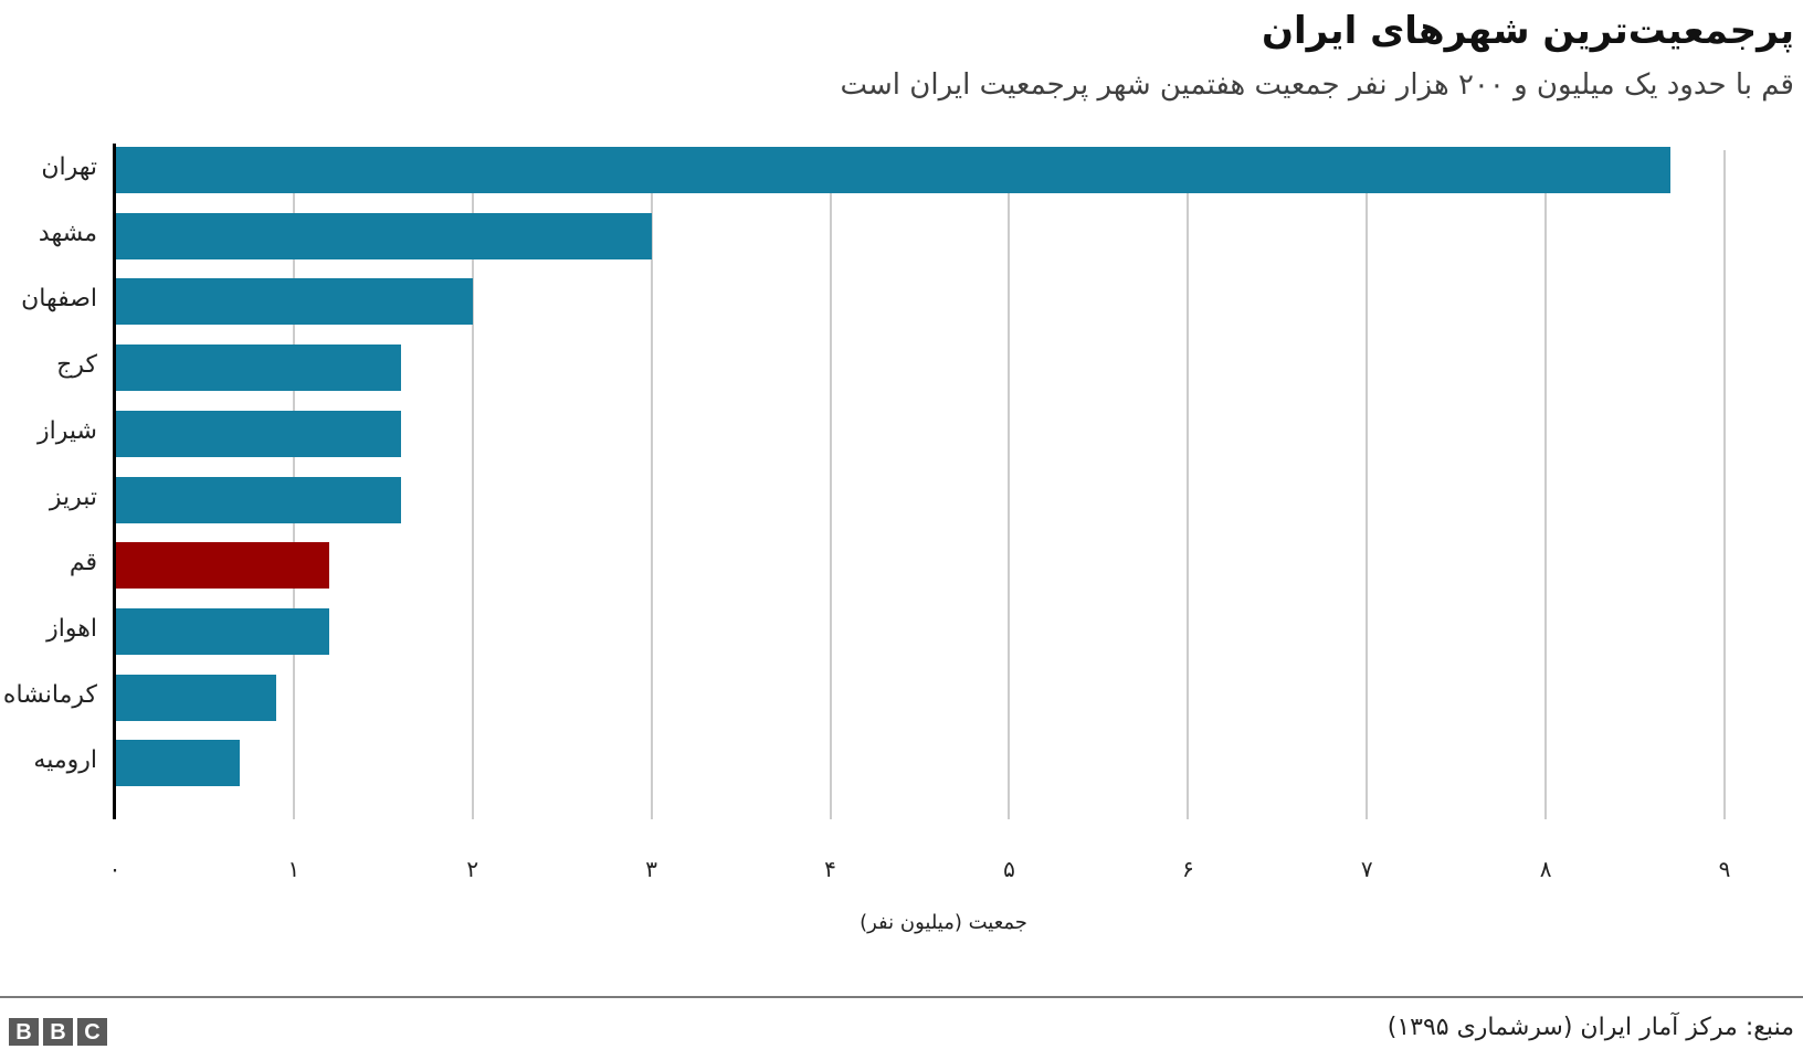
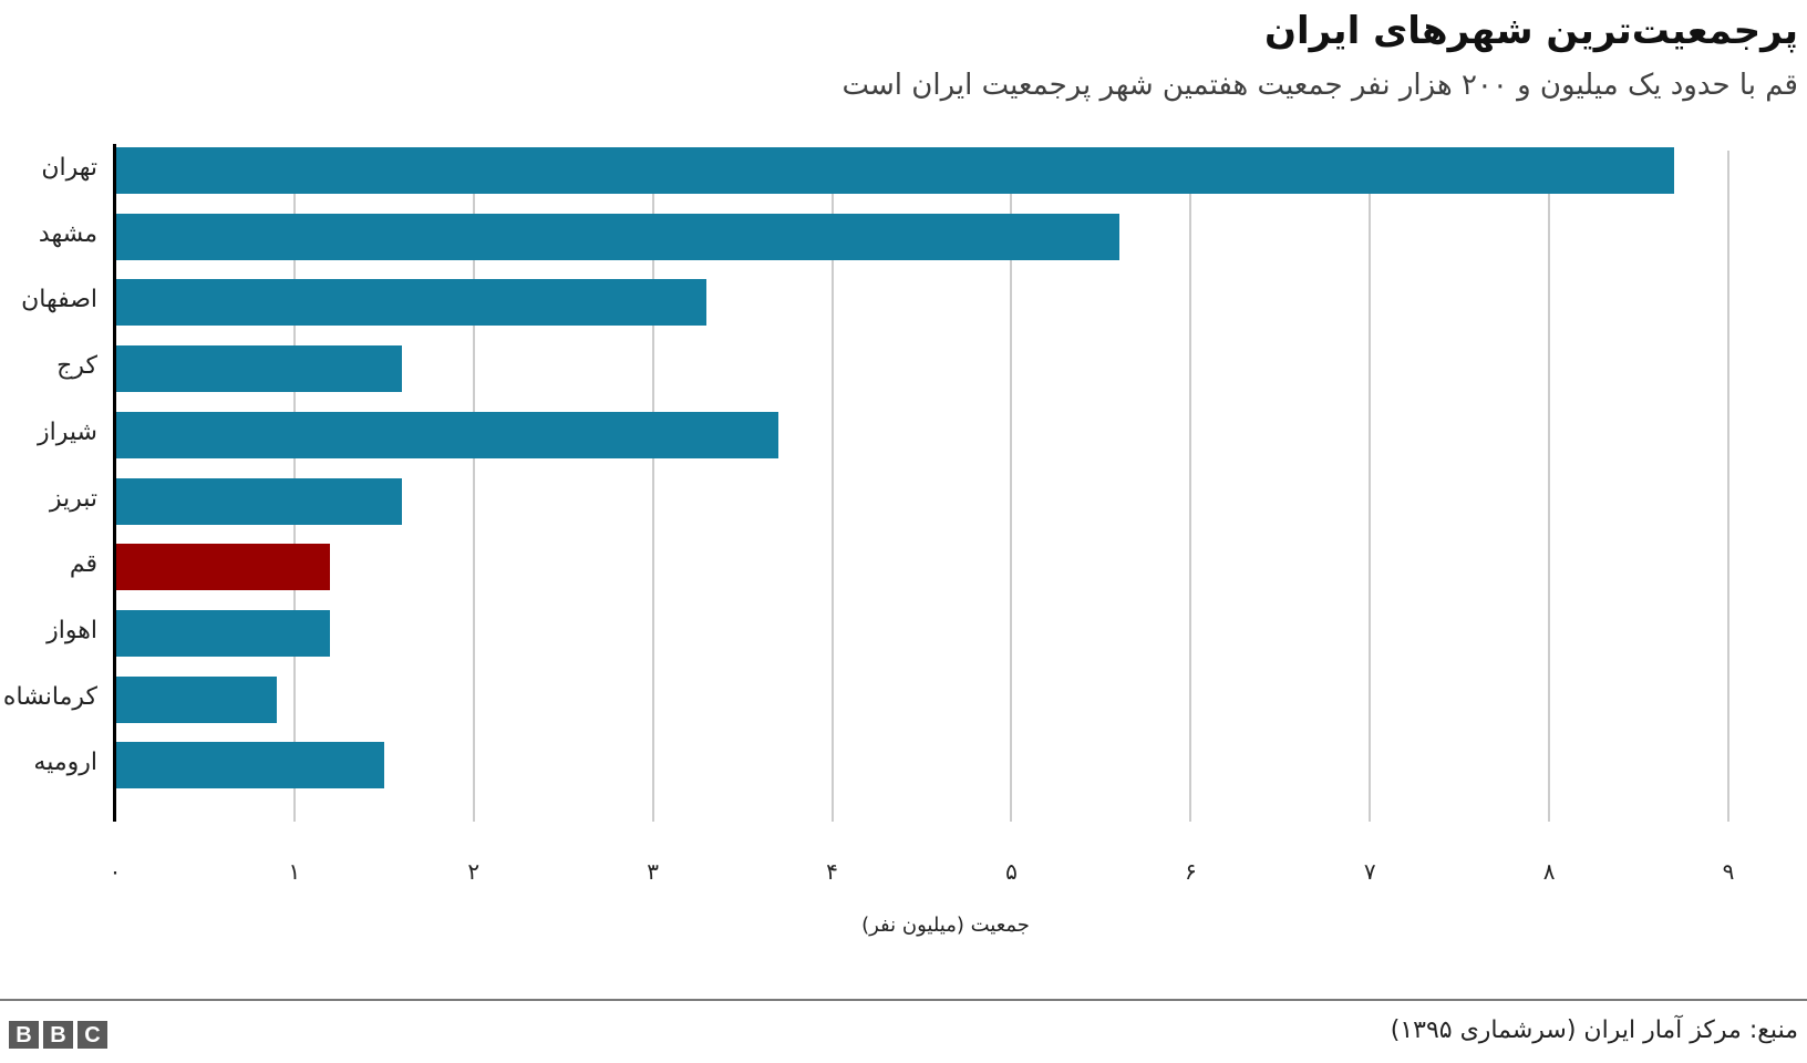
مشهد: 3.0 -> 5.6
اصفهان: 2.0 -> 3.3
شیراز: 1.6 -> 3.7
ارومیه: 0.7 -> 1.5
